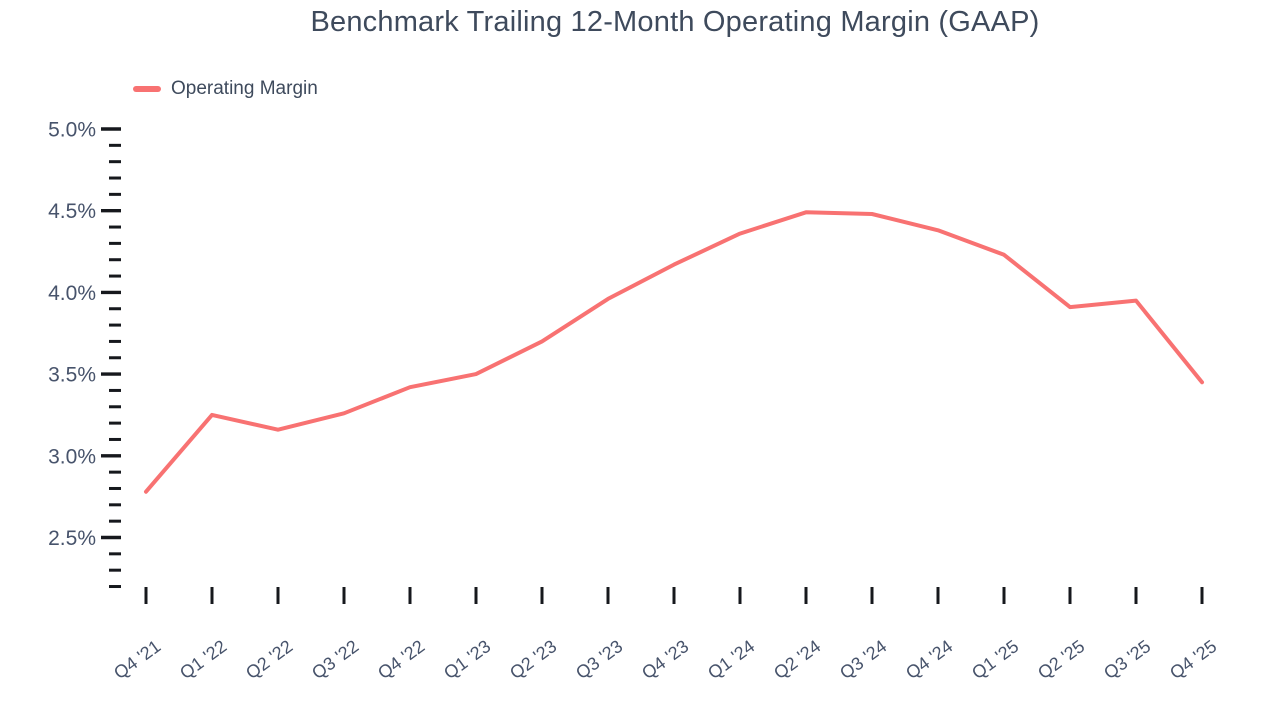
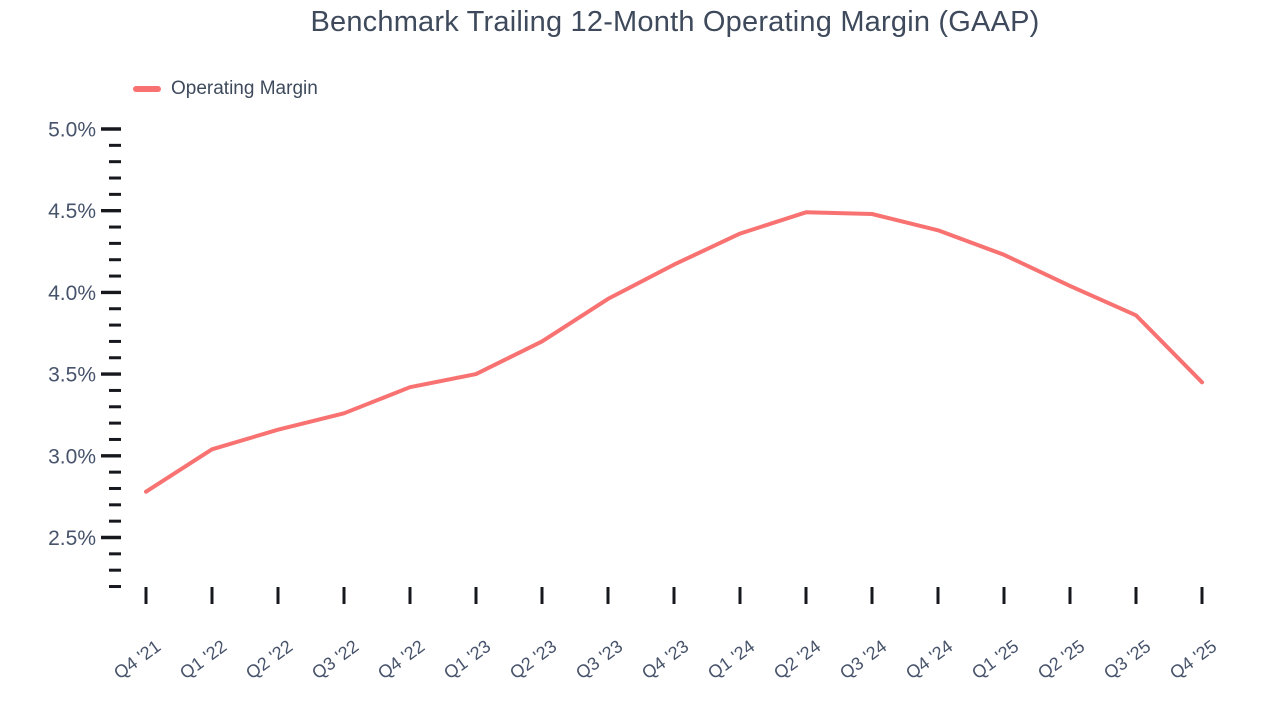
Q1 '22: 3.25% -> 3.04%
Q2 '25: 3.91% -> 4.04%
Q3 '25: 3.95% -> 3.86%
